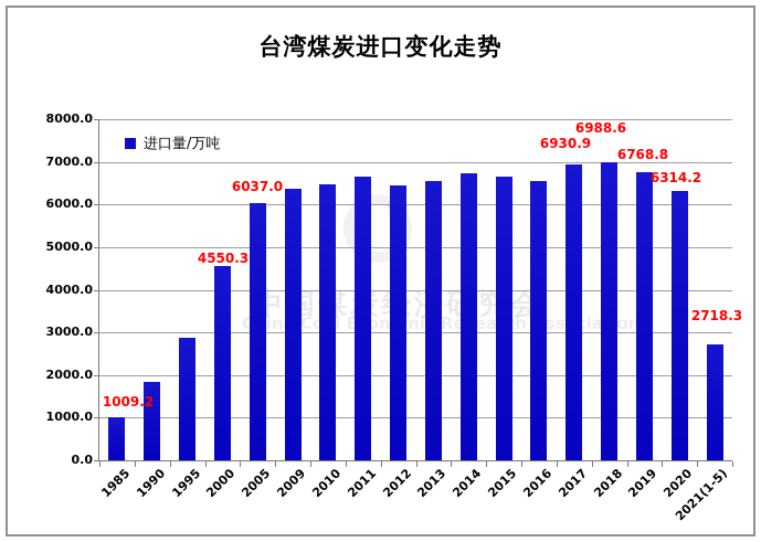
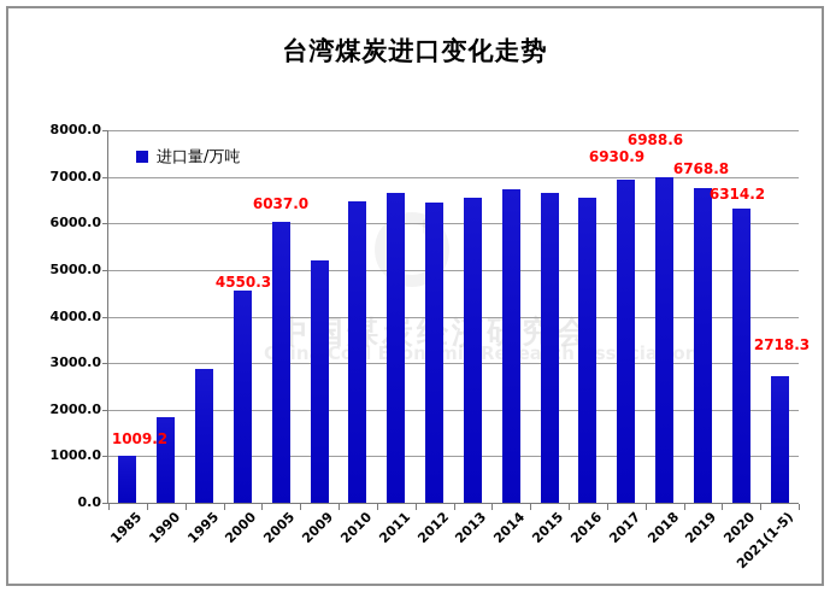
2009: 6400 -> 5200
